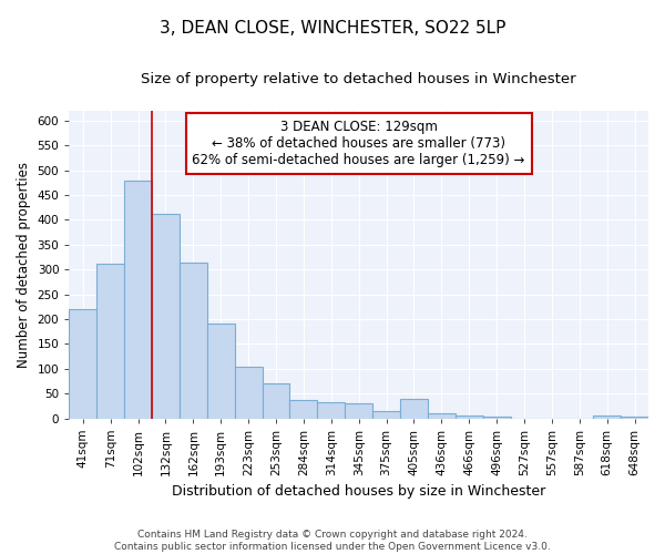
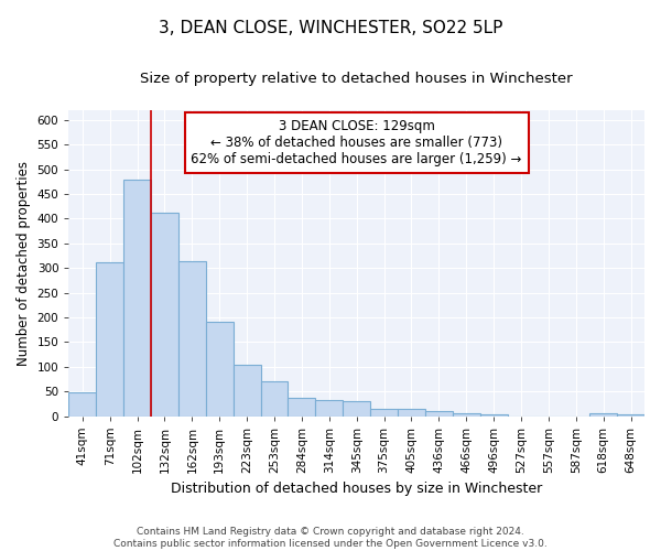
41sqm: 220 -> 47
405sqm: 40 -> 14
